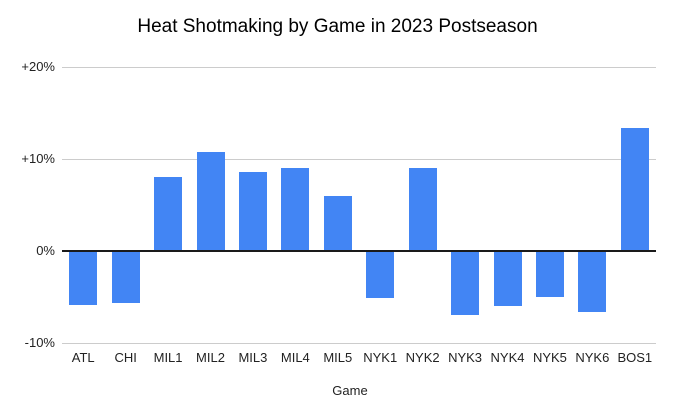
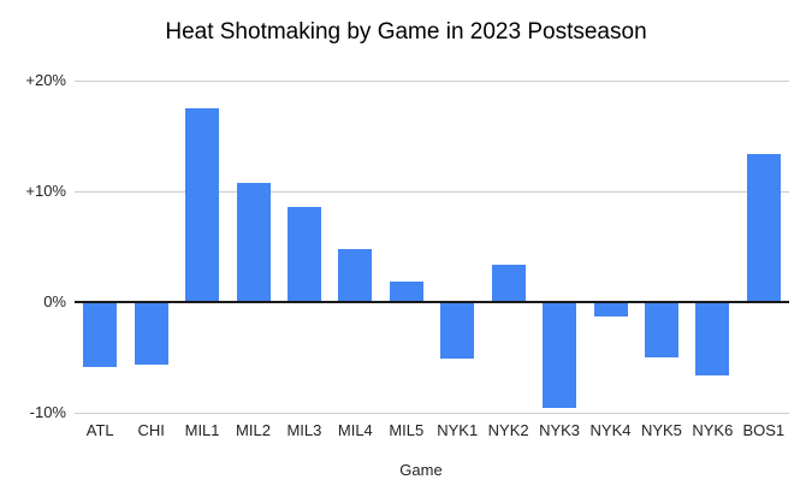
MIL1: 8% -> 18%
MIL4: 9% -> 5%
MIL5: 6% -> 2%
NYK2: 9% -> 3%
NYK3: -7% -> -10%
NYK4: -6% -> -1%
